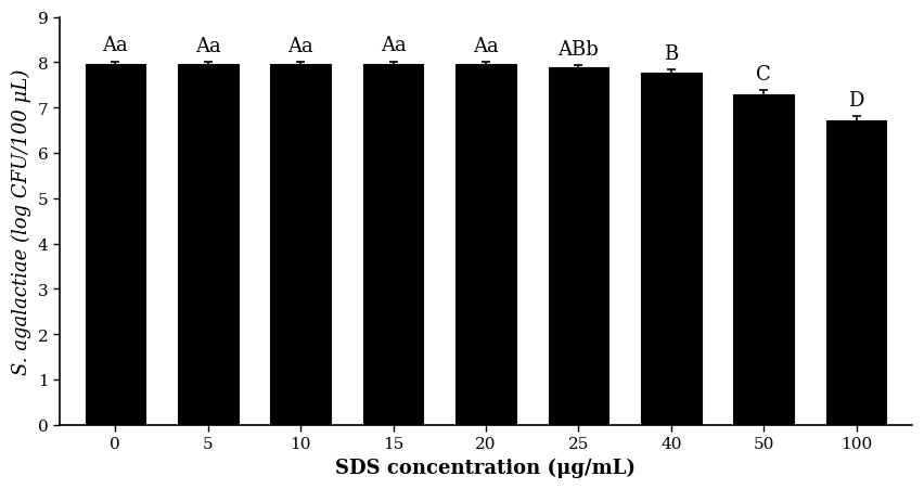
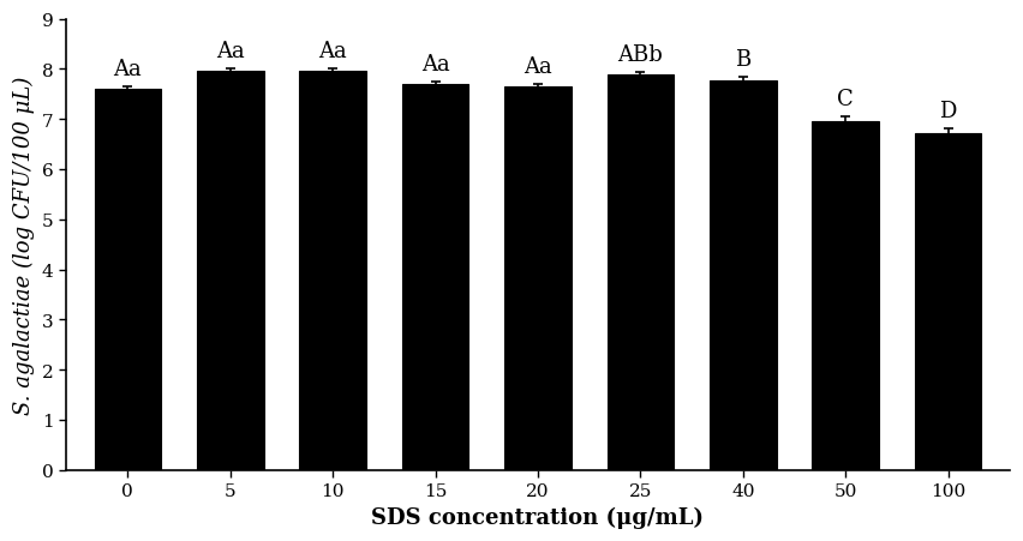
0: 7.97 -> 7.60
15: 7.97 -> 7.70
20: 7.96 -> 7.65
50: 7.28 -> 6.95
